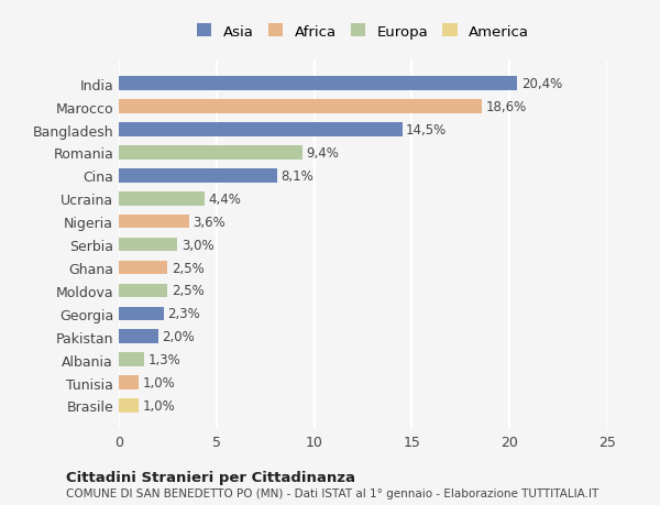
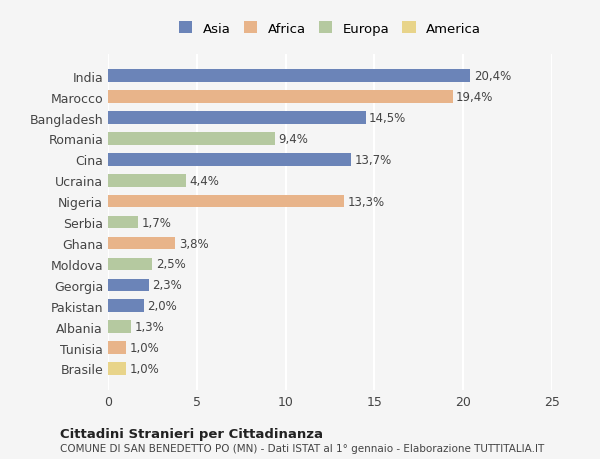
Marocco: 18,6% -> 19,4%
Cina: 8,1% -> 13,7%
Nigeria: 3,6% -> 13,3%
Serbia: 3,0% -> 1,7%
Ghana: 2,5% -> 3,8%
